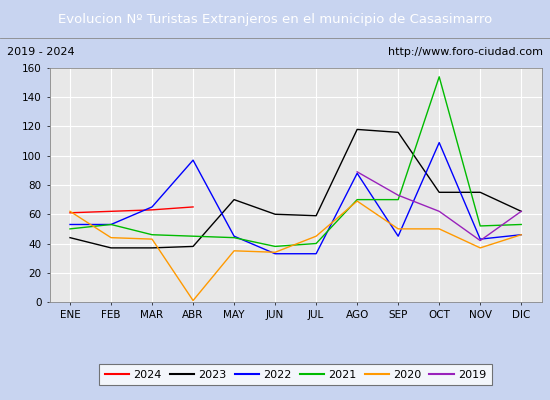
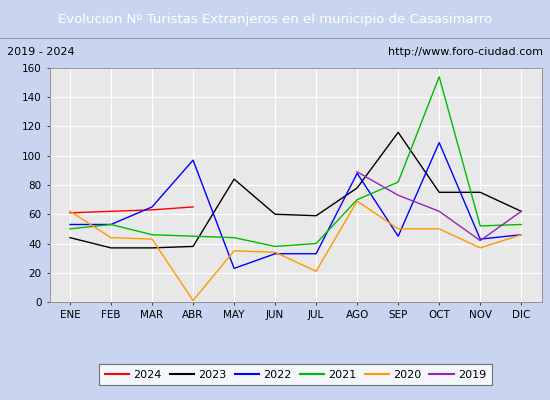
2023/MAY: 70 -> 84
2022/MAY: 45 -> 23
2020/JUL: 45 -> 21
2023/AGO: 118 -> 78
2021/SEP: 70 -> 82
